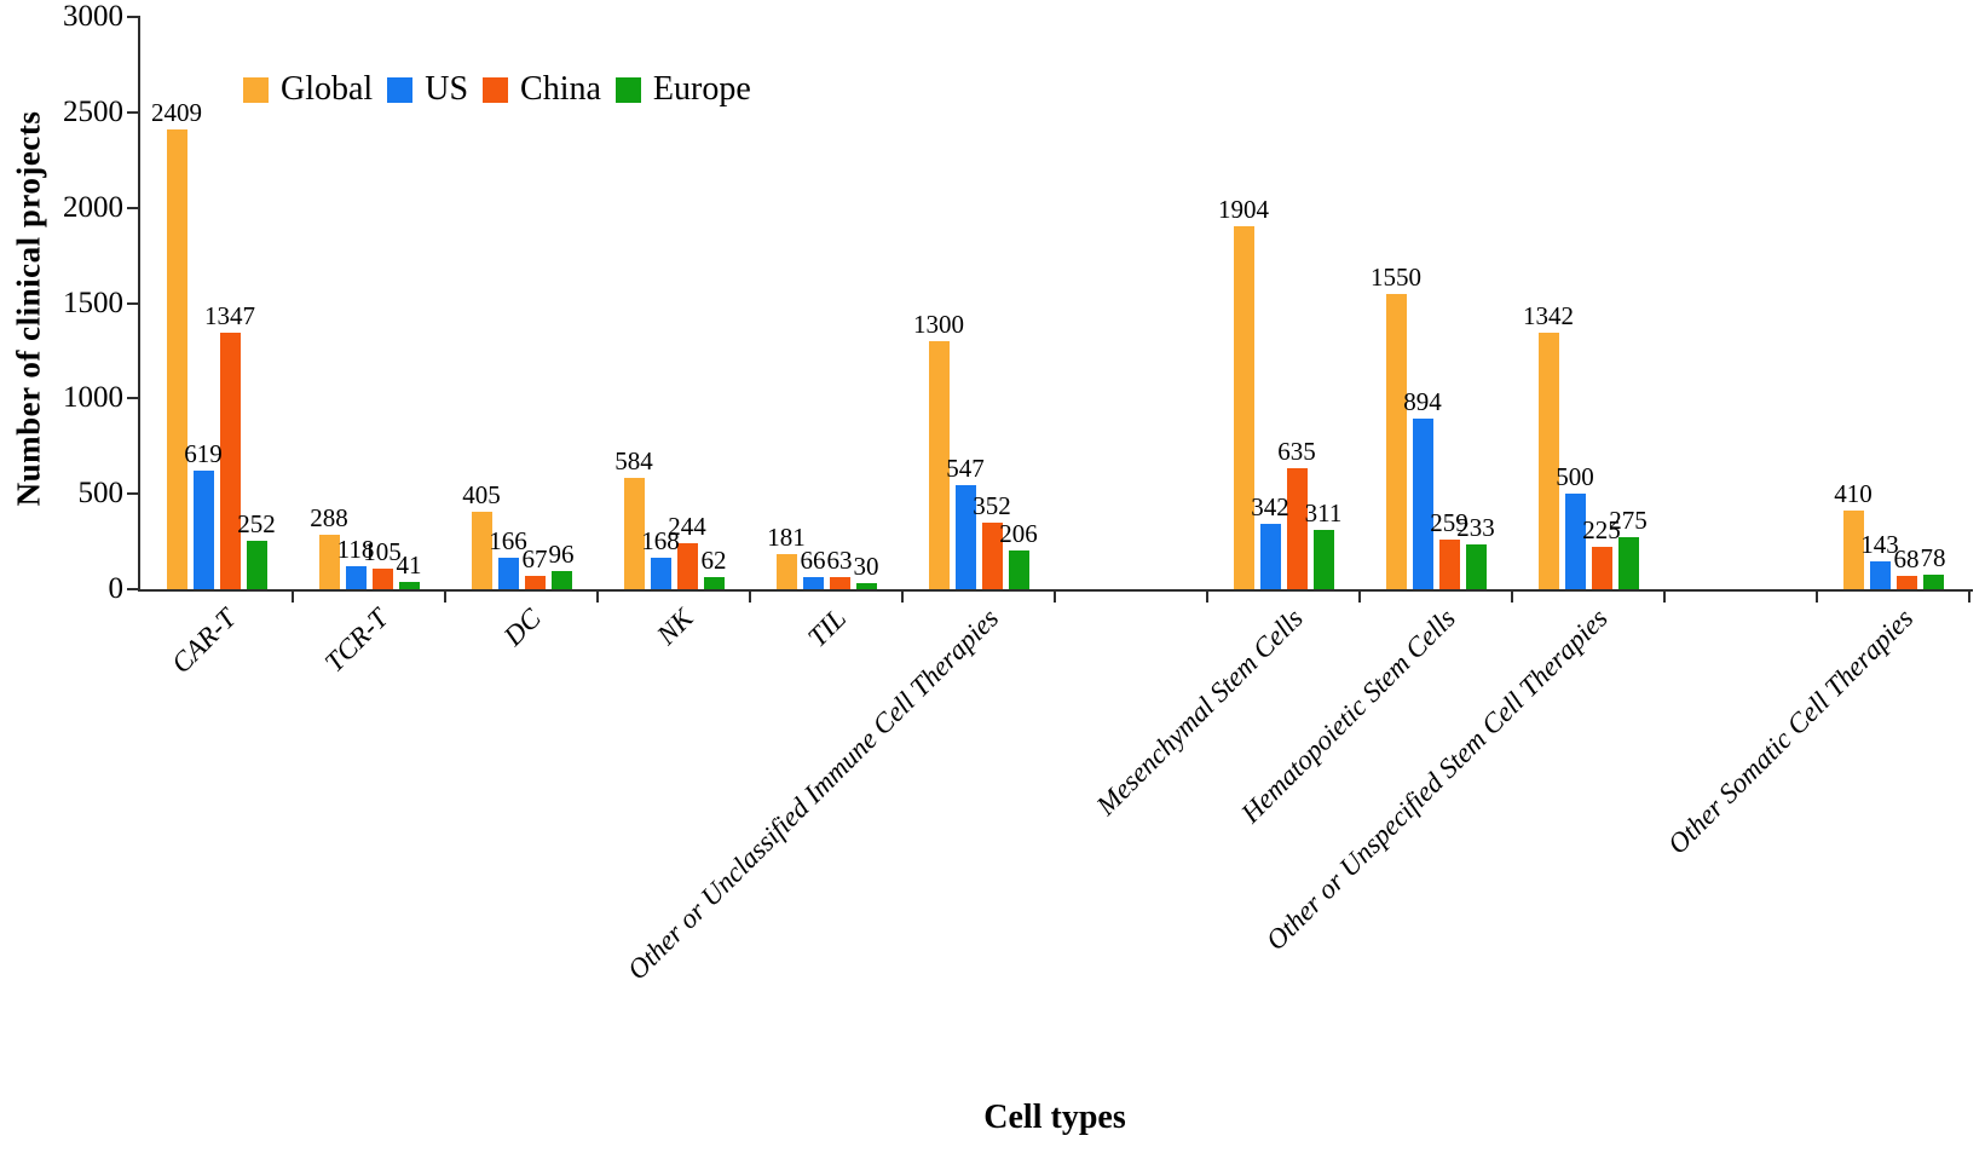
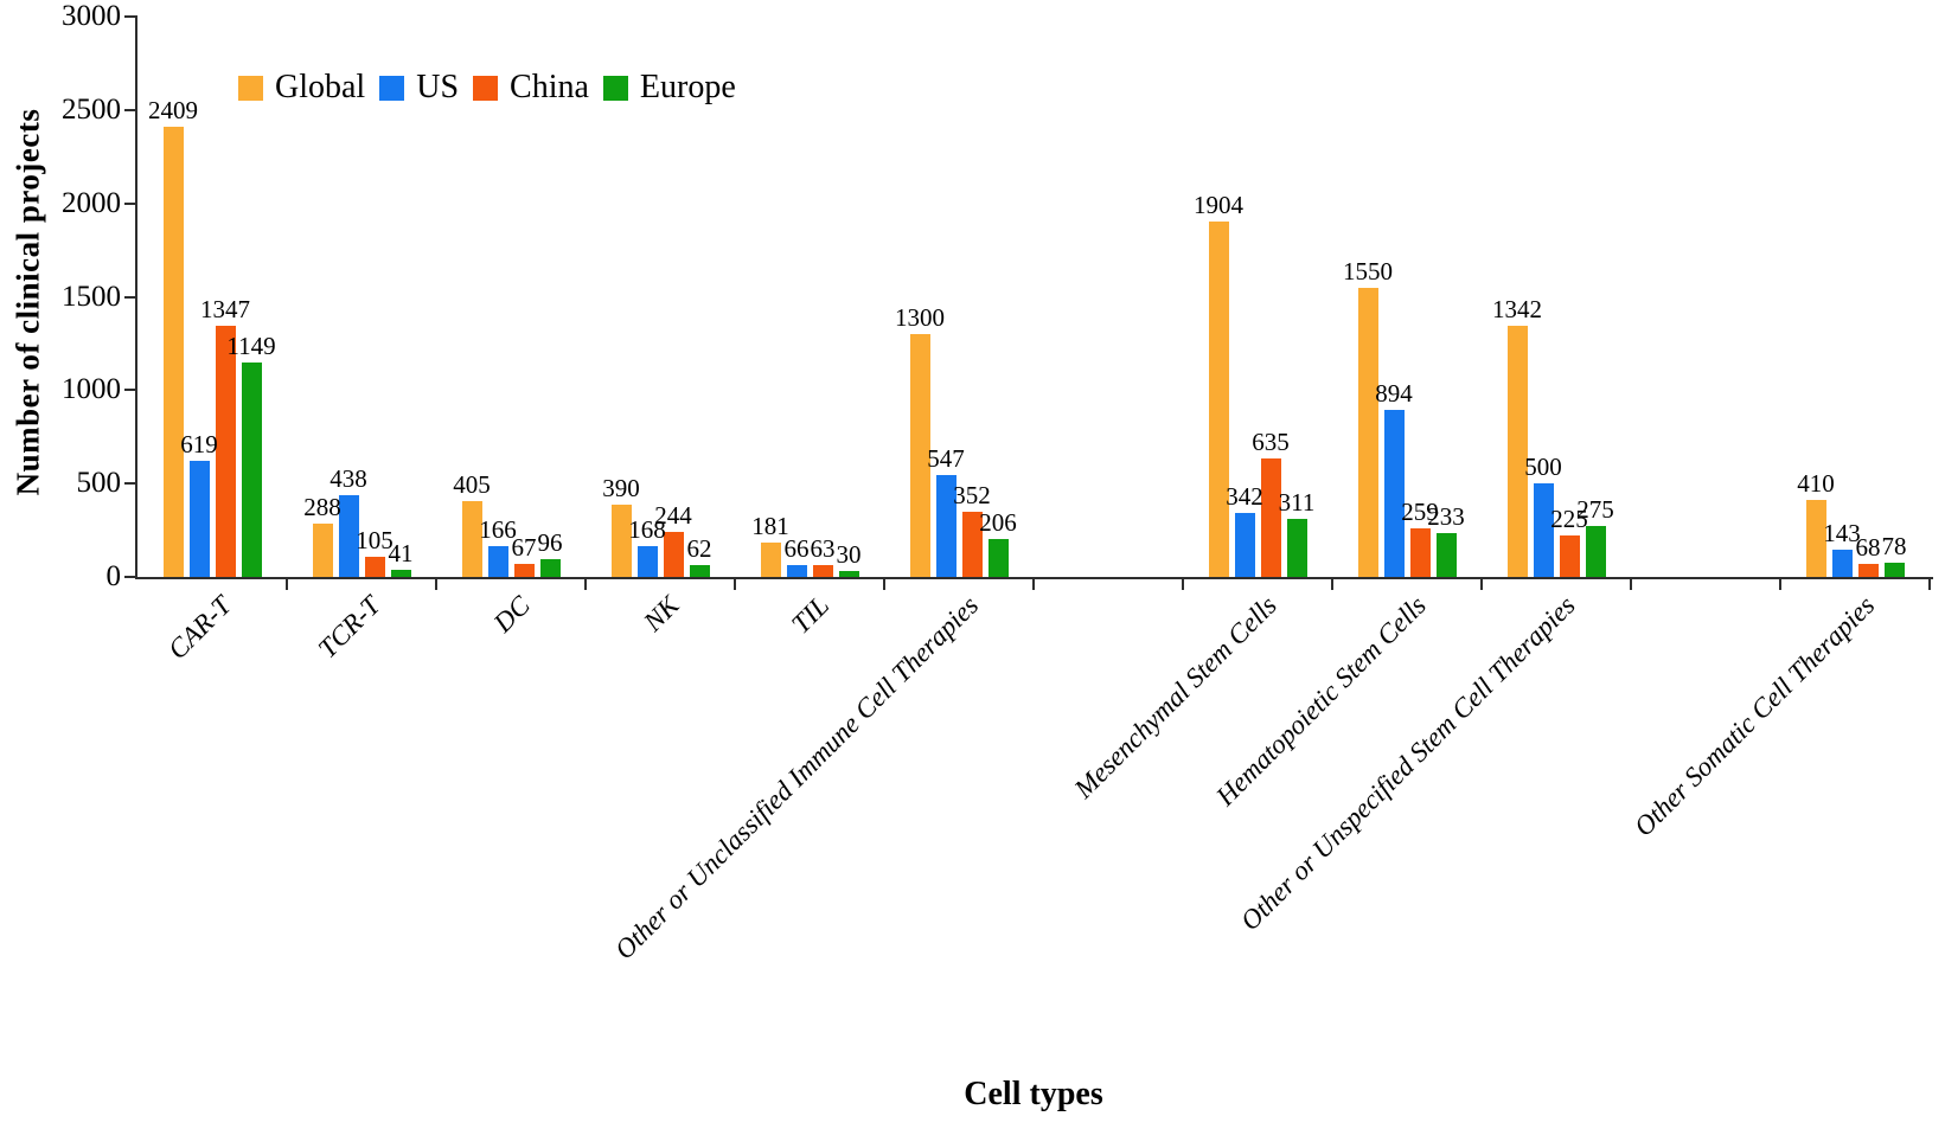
Europe/CAR-T: 252 -> 1149
US/TCR-T: 118 -> 438
Global/NK: 584 -> 390
